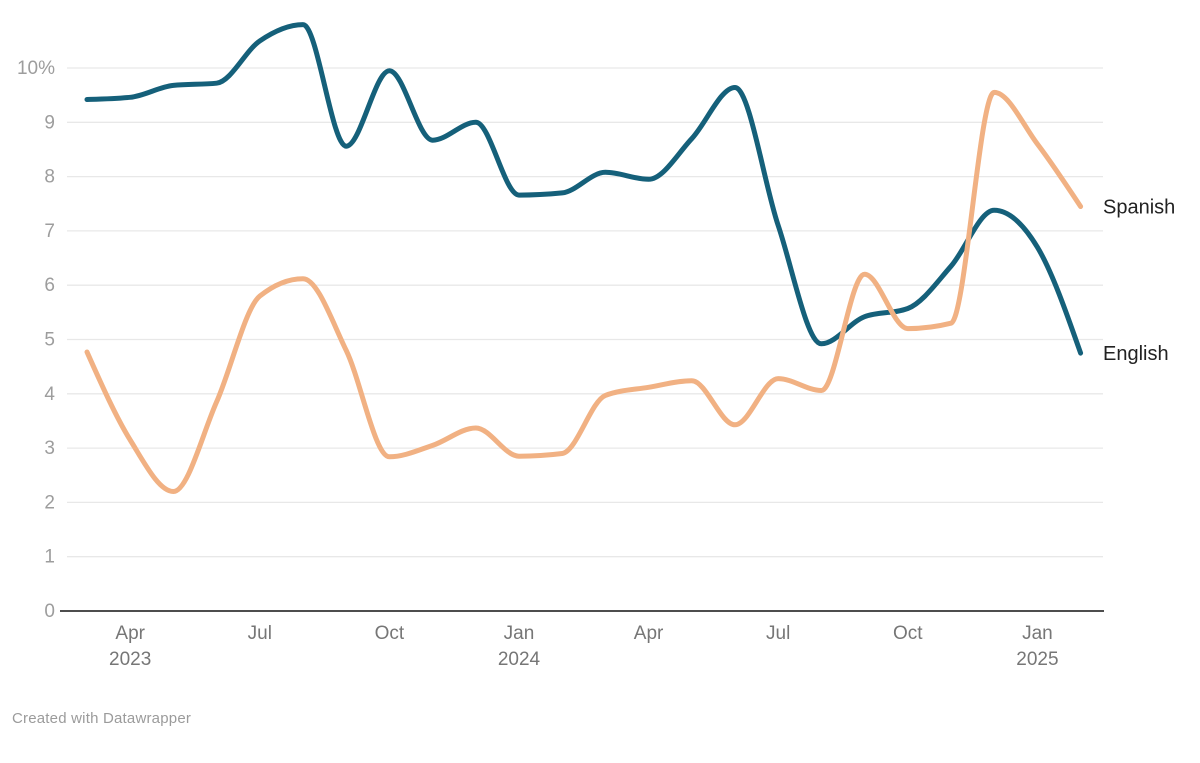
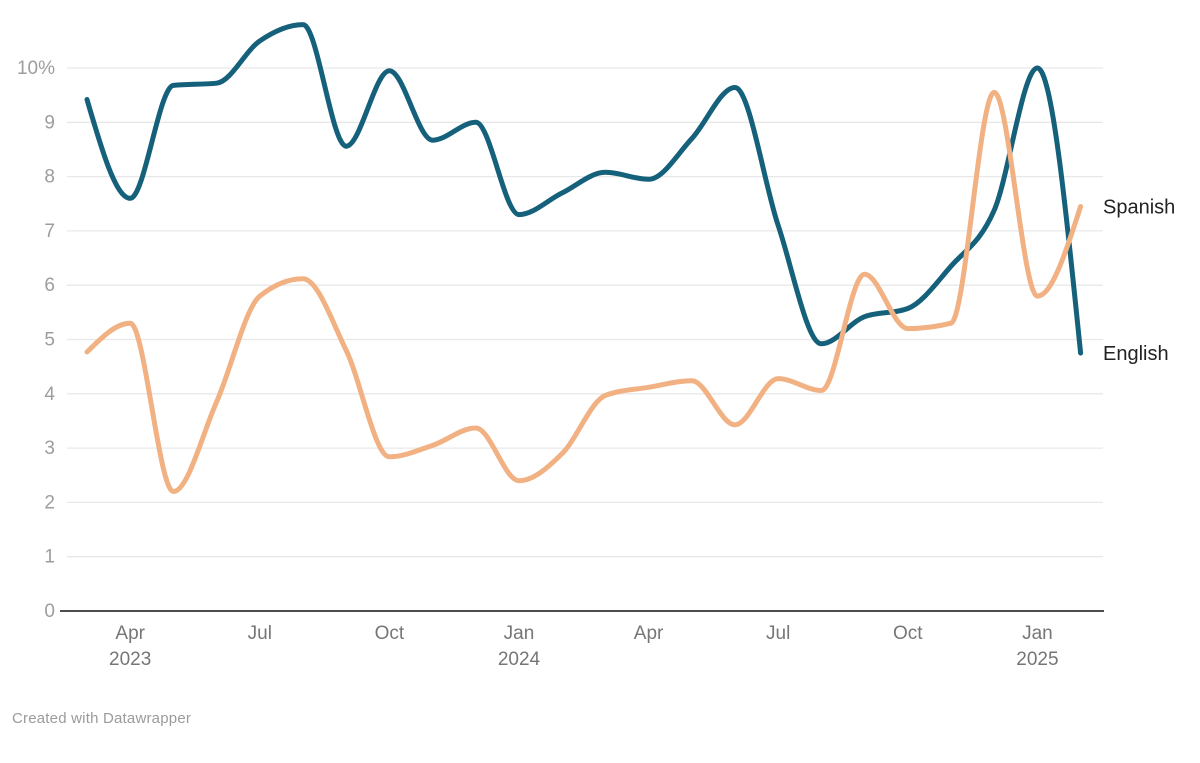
English/Apr 2023: 9.5% -> 7.6%
Spanish/Apr 2023: 3.1% -> 5.3%
English/Jan 2024: 7.7% -> 7.3%
Spanish/Jan 2024: 2.9% -> 2.4%
English/Jan 2025: 6.7% -> 10.0%
Spanish/Jan 2025: 8.6% -> 5.8%
